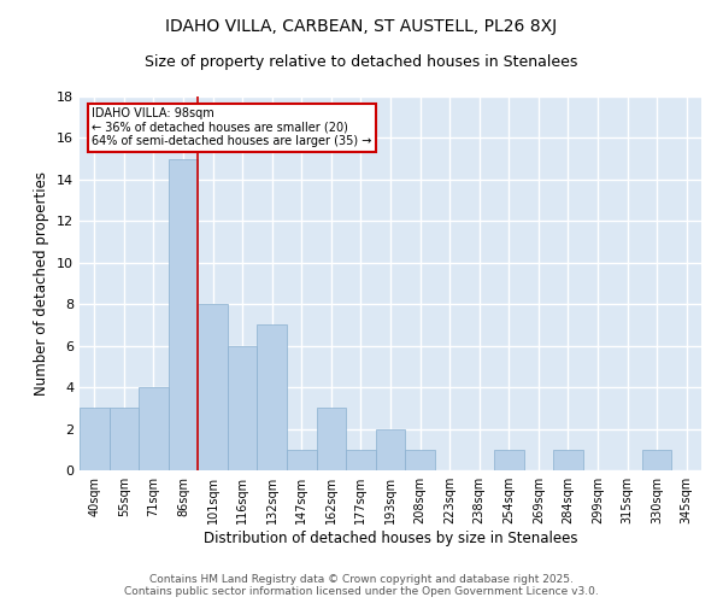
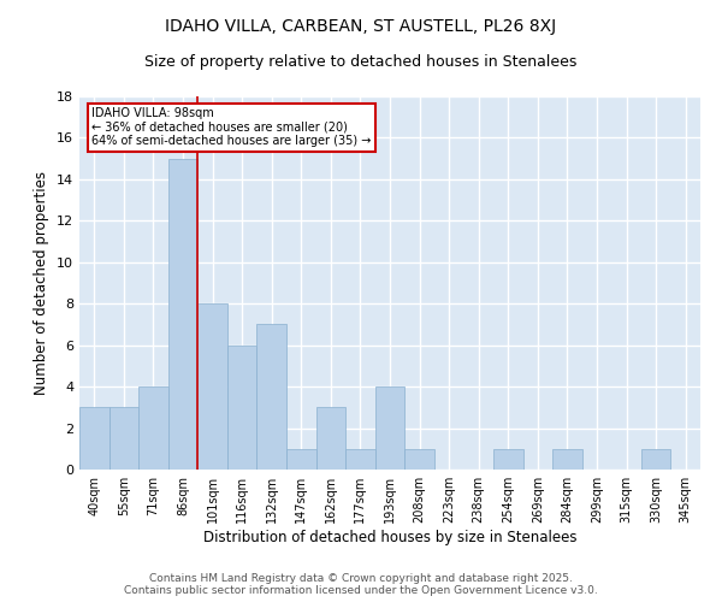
193sqm: 2 -> 4
